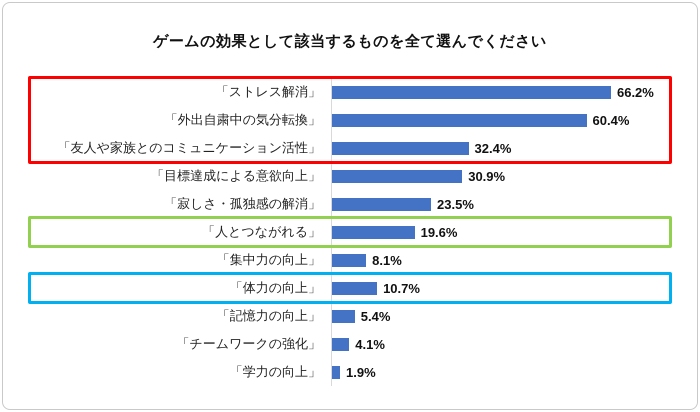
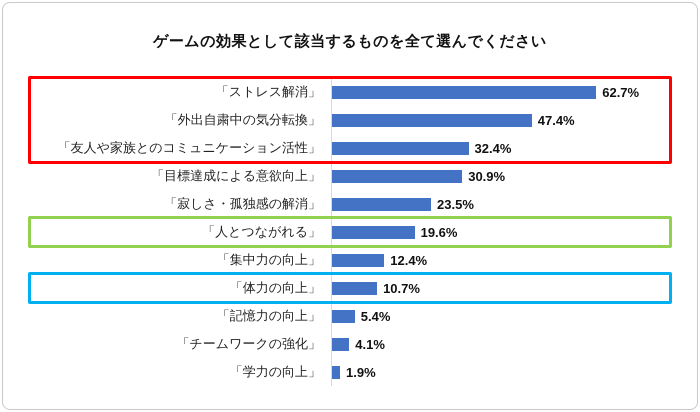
「ストレス解消」: 66.2% -> 62.7%
「外出自粛中の気分転換」: 60.4% -> 47.4%
「集中力の向上」: 8.1% -> 12.4%
